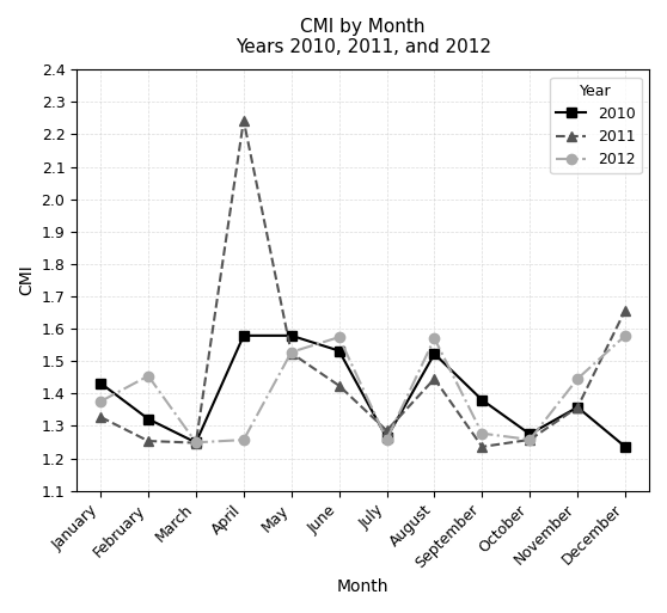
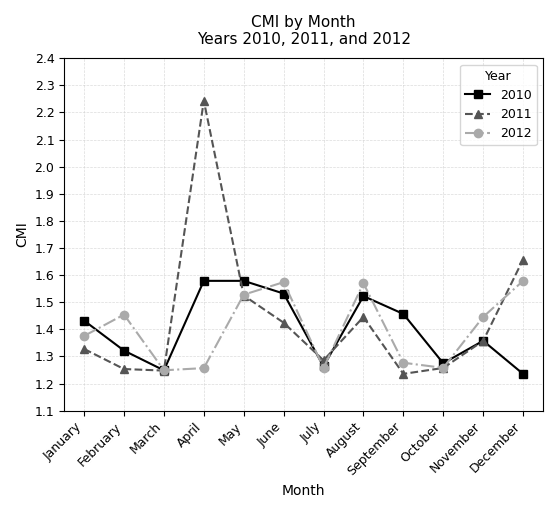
2010/September: 1.380 -> 1.457
